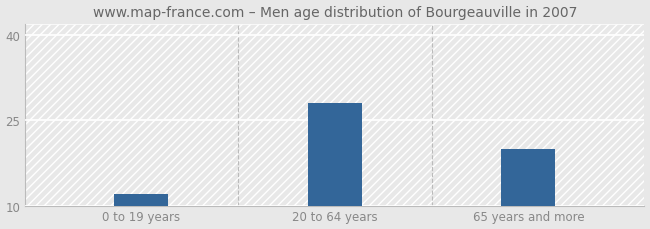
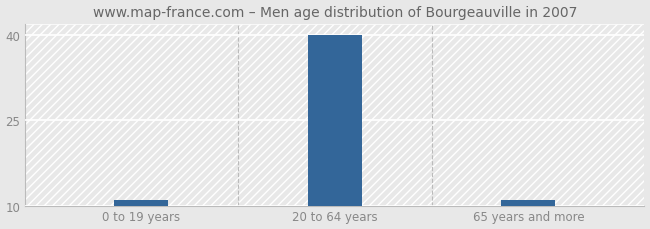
0 to 19 years: 12 -> 11
20 to 64 years: 28 -> 40
65 years and more: 20 -> 11
